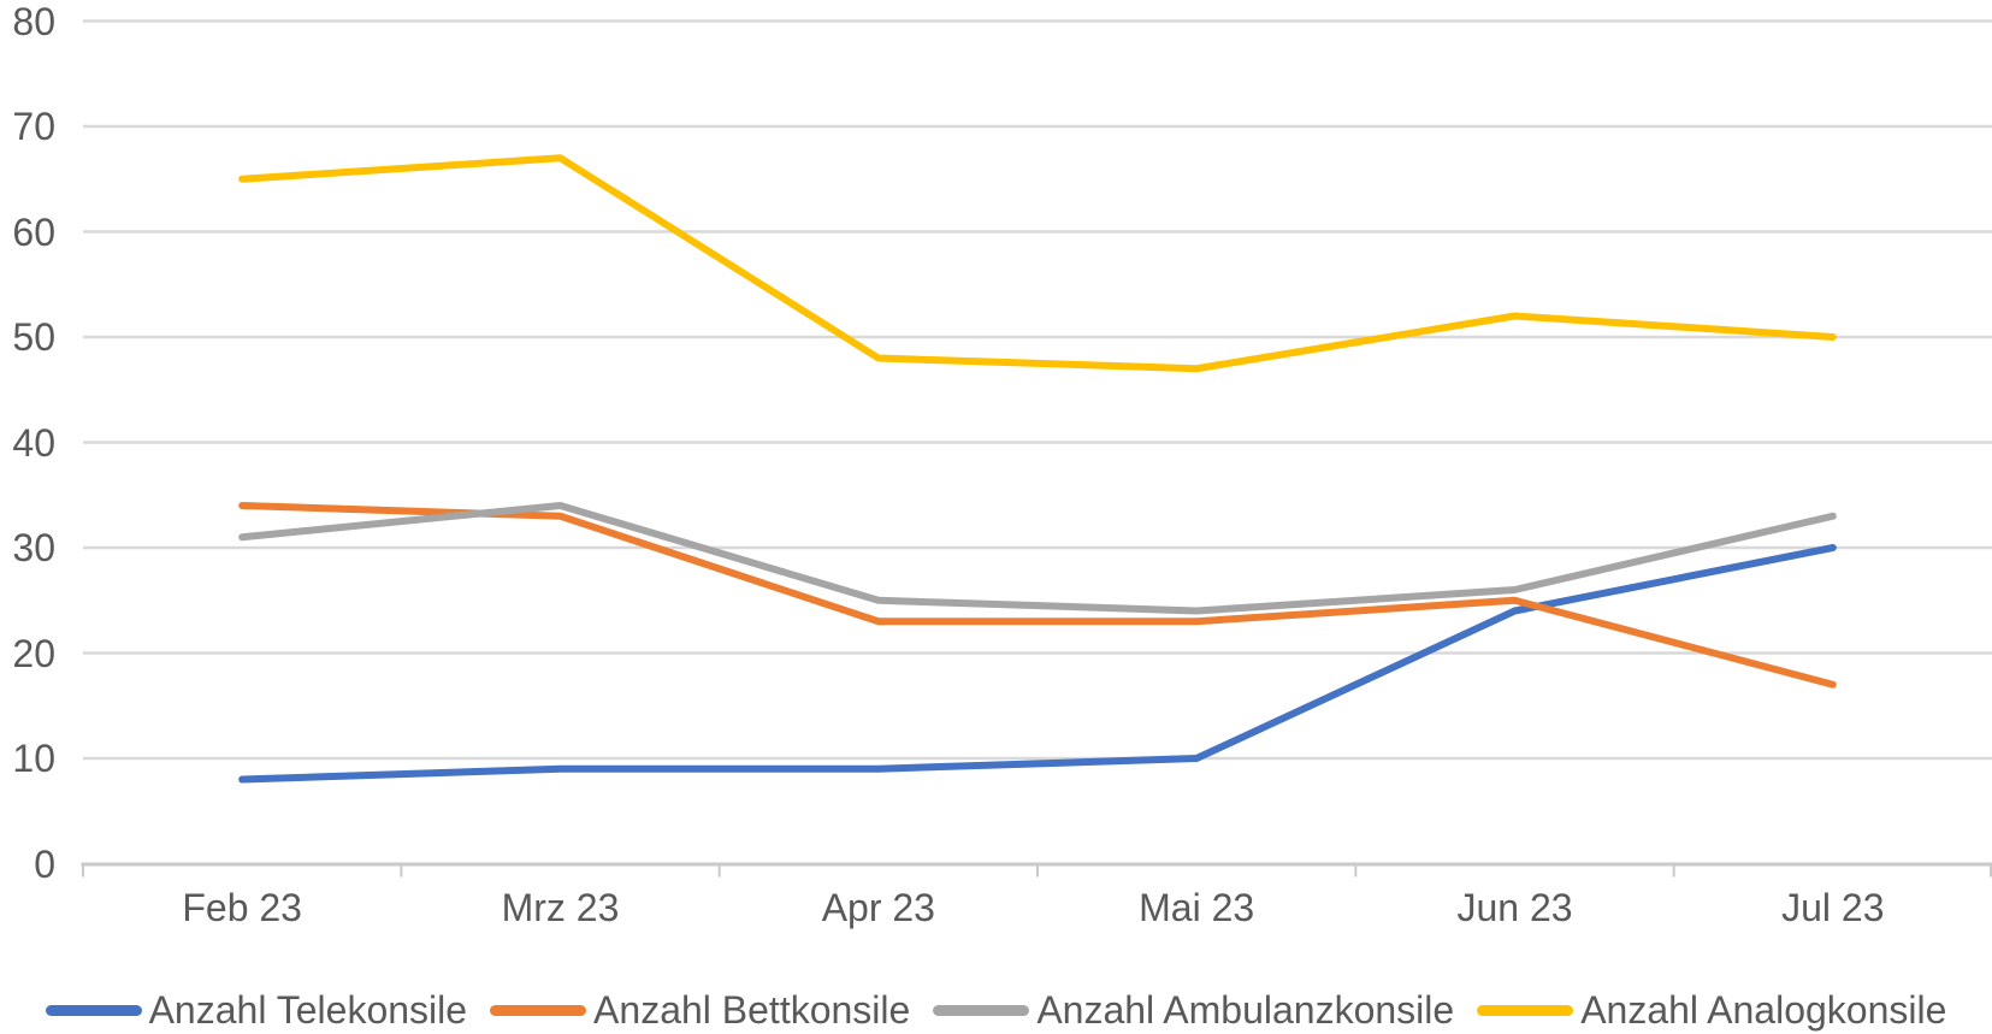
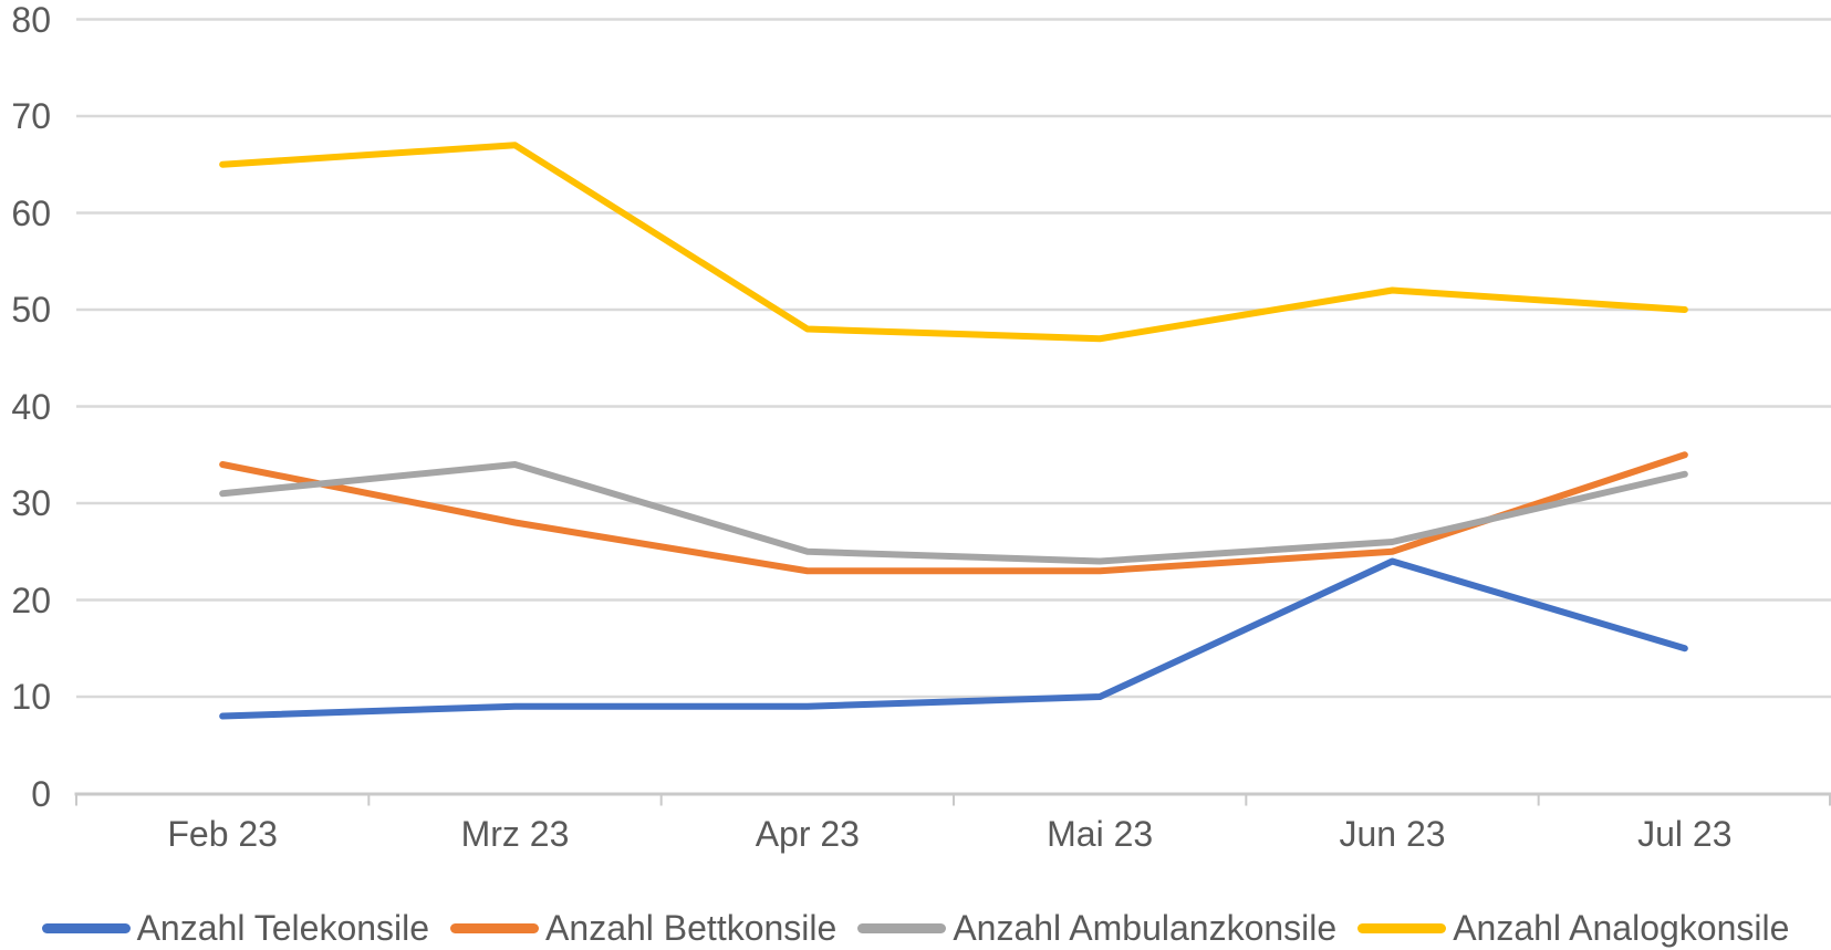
Anzahl Bettkonsile/Mrz 23: 33 -> 28
Anzahl Telekonsile/Jul 23: 30 -> 15
Anzahl Bettkonsile/Jul 23: 17 -> 35
